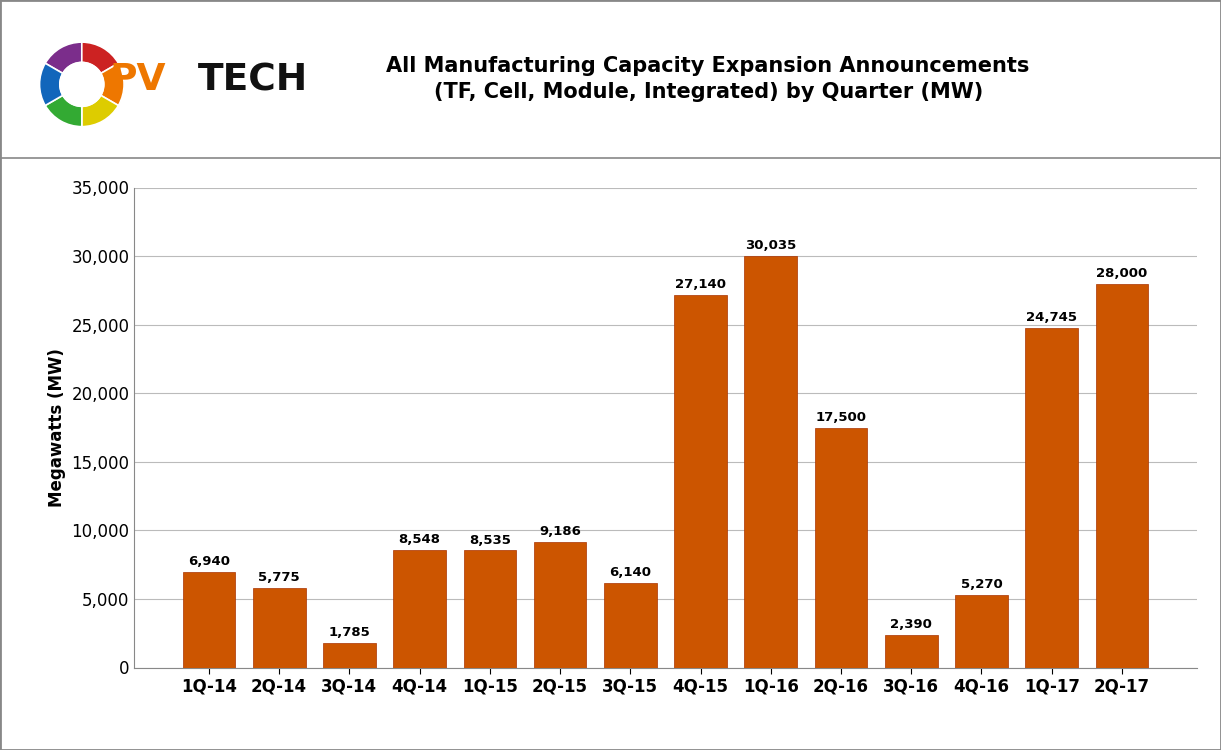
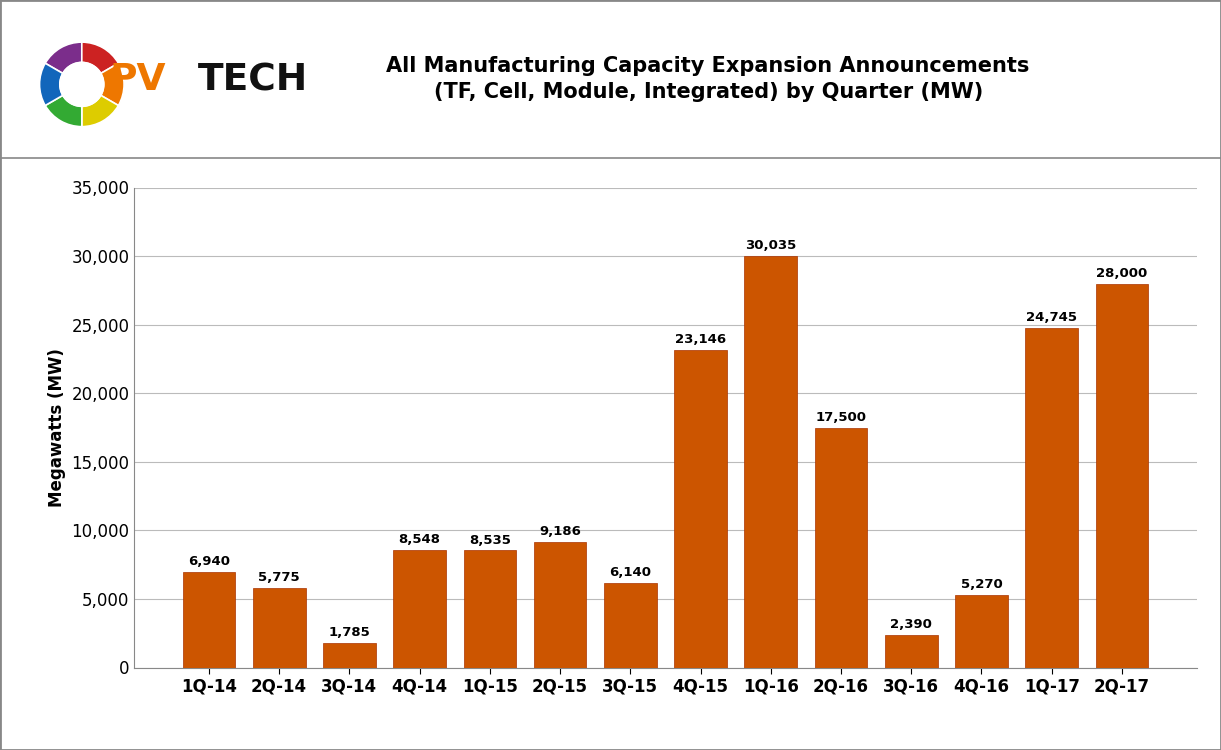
4Q-15: 27,140 -> 23,146
